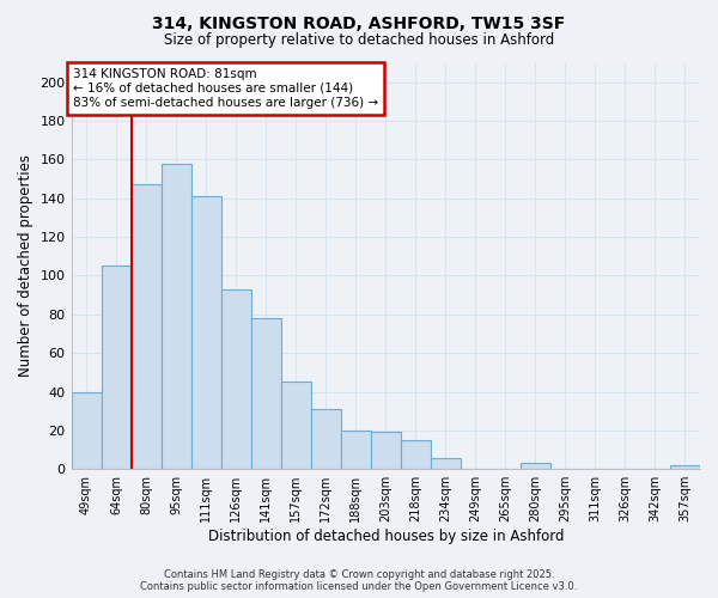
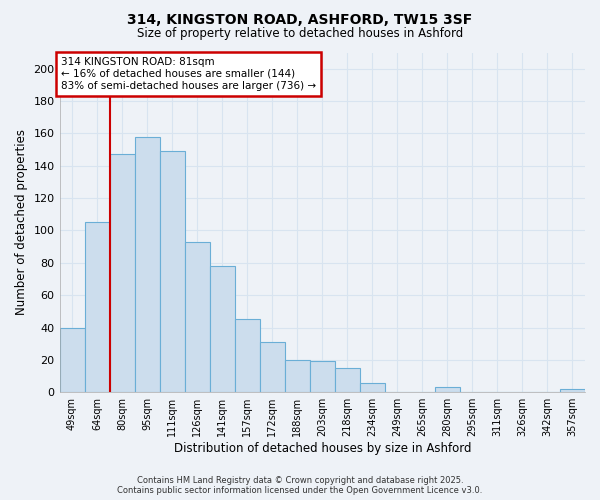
111sqm: 141 -> 149
